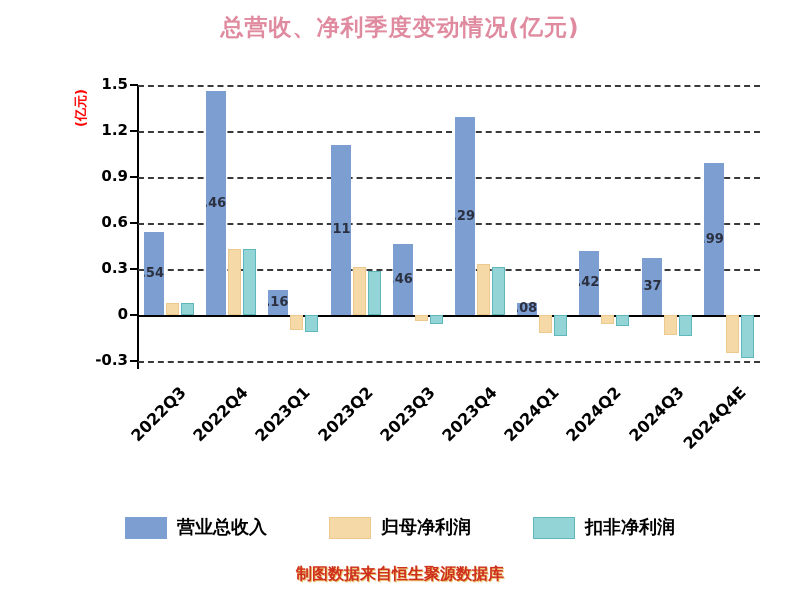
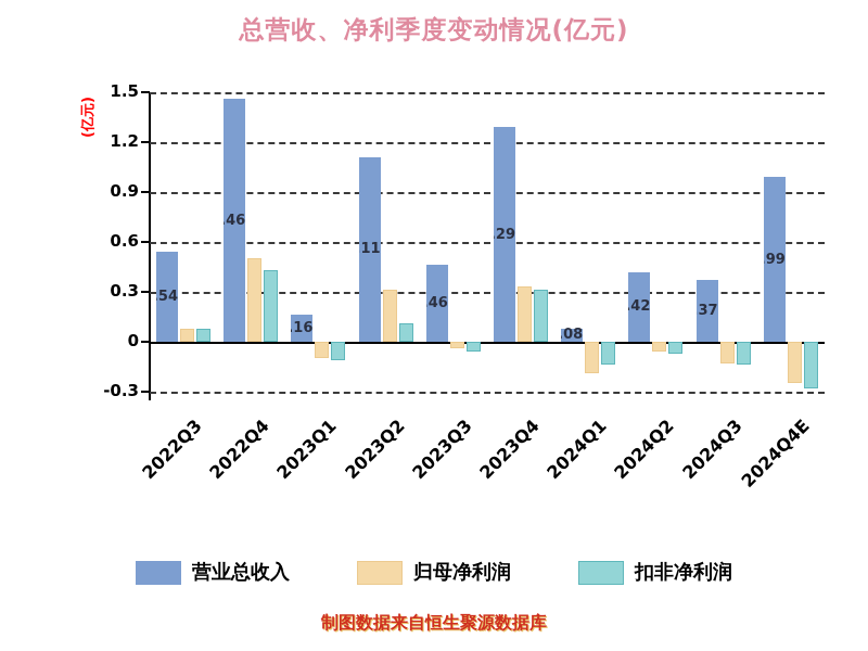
归母净利润/2022Q4: 0.43 -> 0.50
扣非净利润/2023Q2: 0.29 -> 0.11
归母净利润/2024Q1: -0.12 -> -0.19
